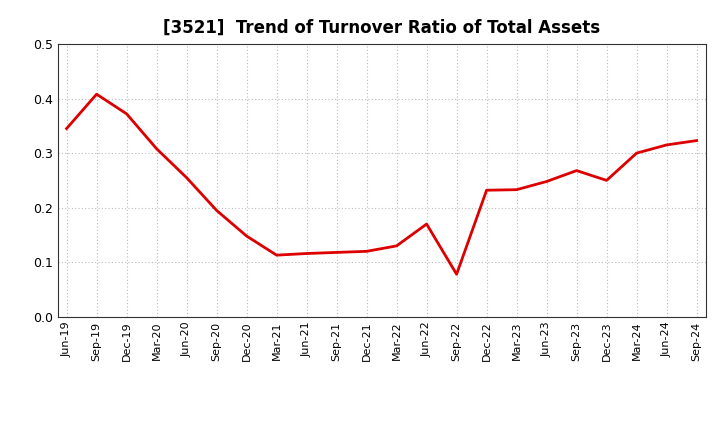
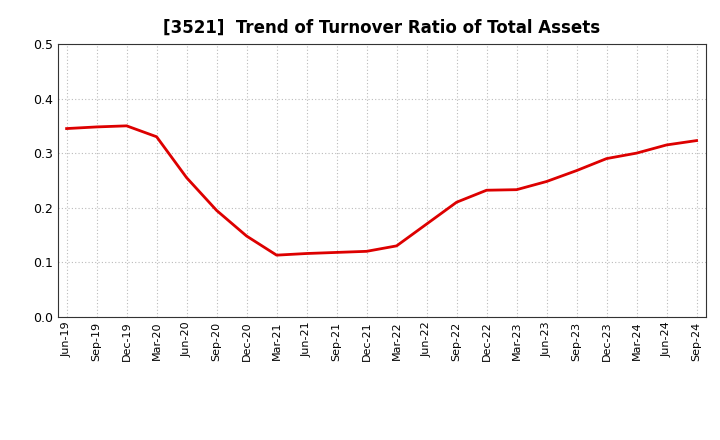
Sep-19: 0.408 -> 0.348
Dec-19: 0.372 -> 0.350
Mar-20: 0.308 -> 0.330
Sep-22: 0.078 -> 0.210
Dec-23: 0.250 -> 0.290
